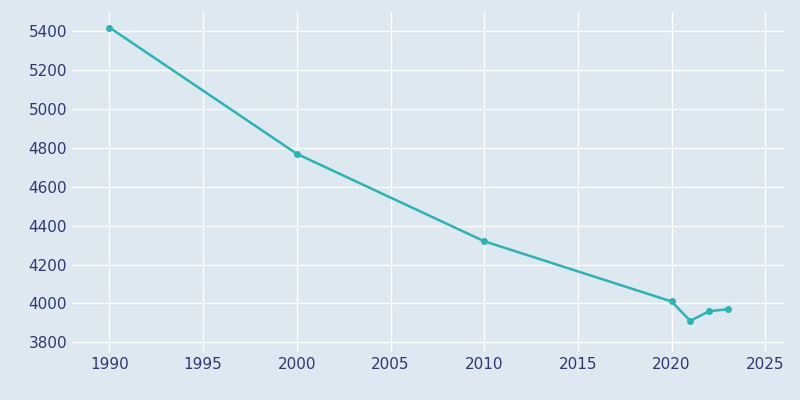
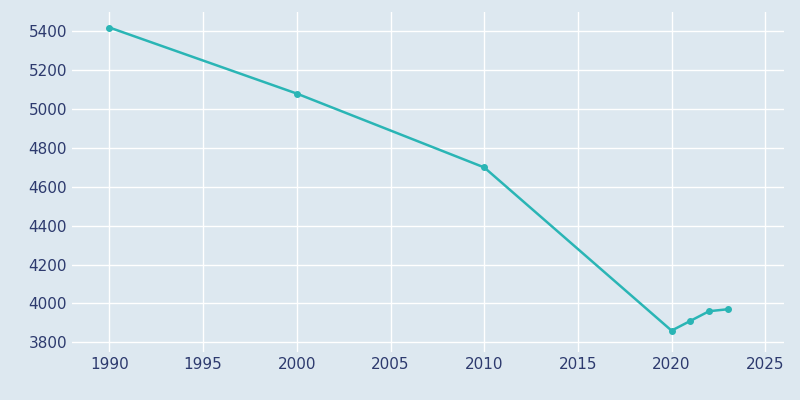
2000: 4770 -> 5080
2010: 4320 -> 4700
2020: 4010 -> 3860
